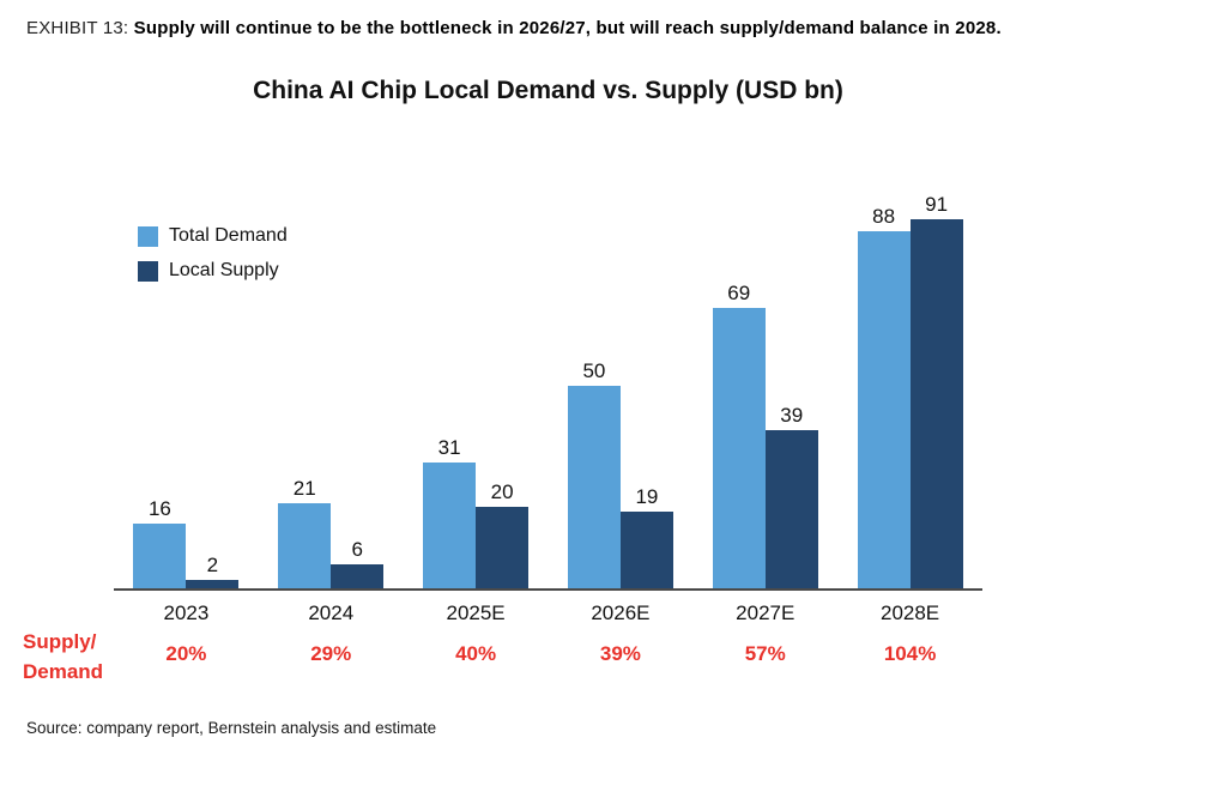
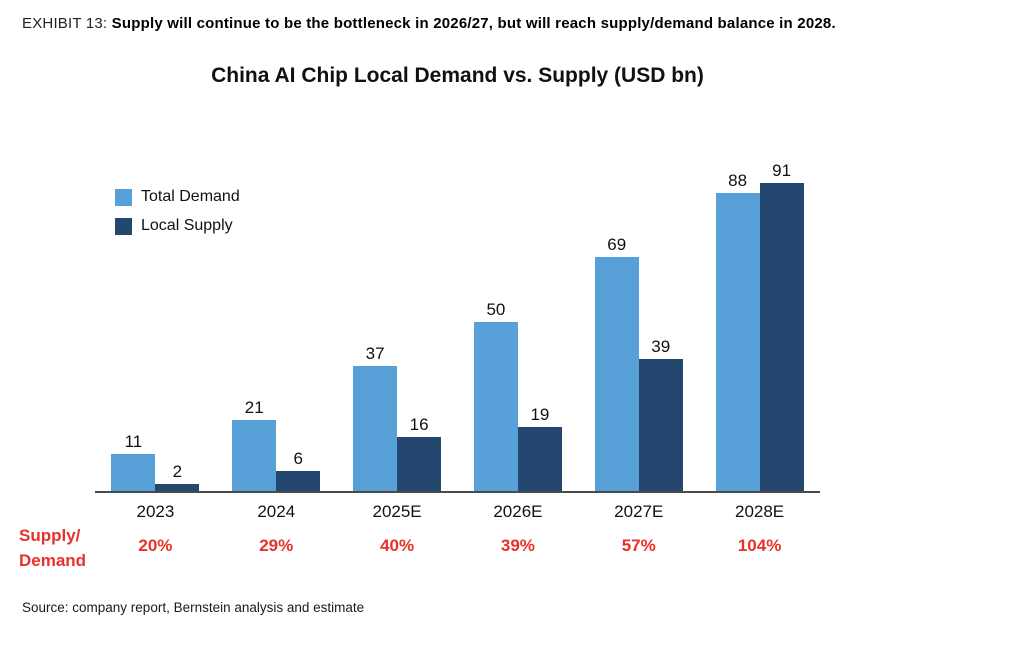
Total Demand/2023: 16 -> 11
Total Demand/2025E: 31 -> 37
Local Supply/2025E: 20 -> 16
